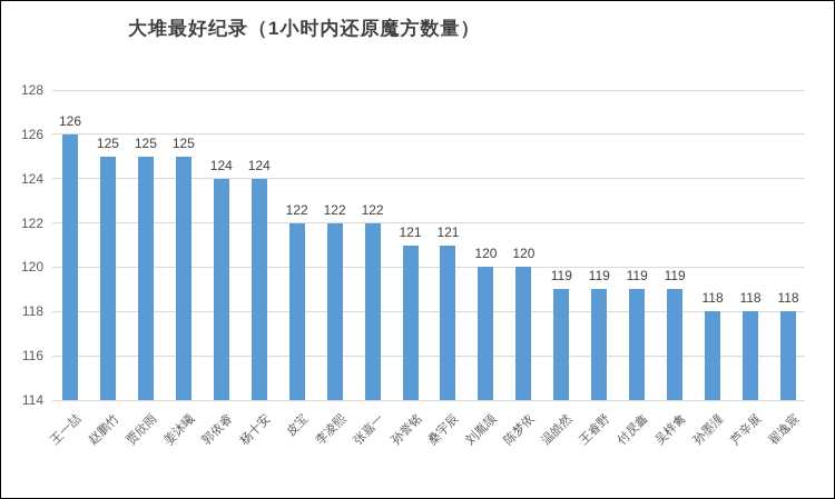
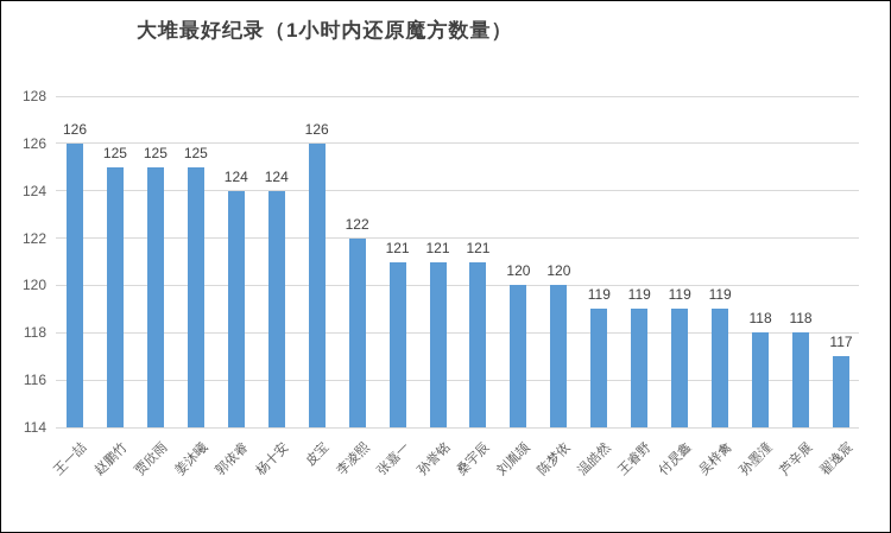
皮宝: 122 -> 126
张嘉一: 122 -> 121
翟逸宸: 118 -> 117
